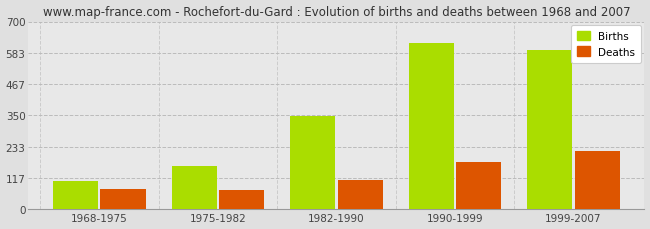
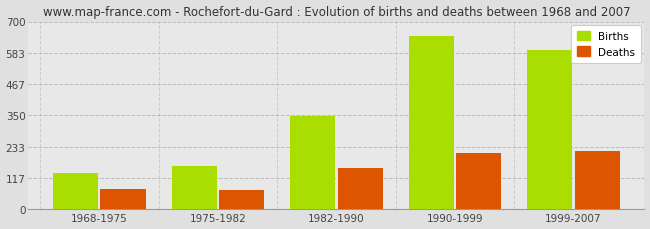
Births/1968-1975: 107 -> 135
Deaths/1982-1990: 108 -> 155
Births/1990-1999: 620 -> 645
Deaths/1990-1999: 175 -> 210
